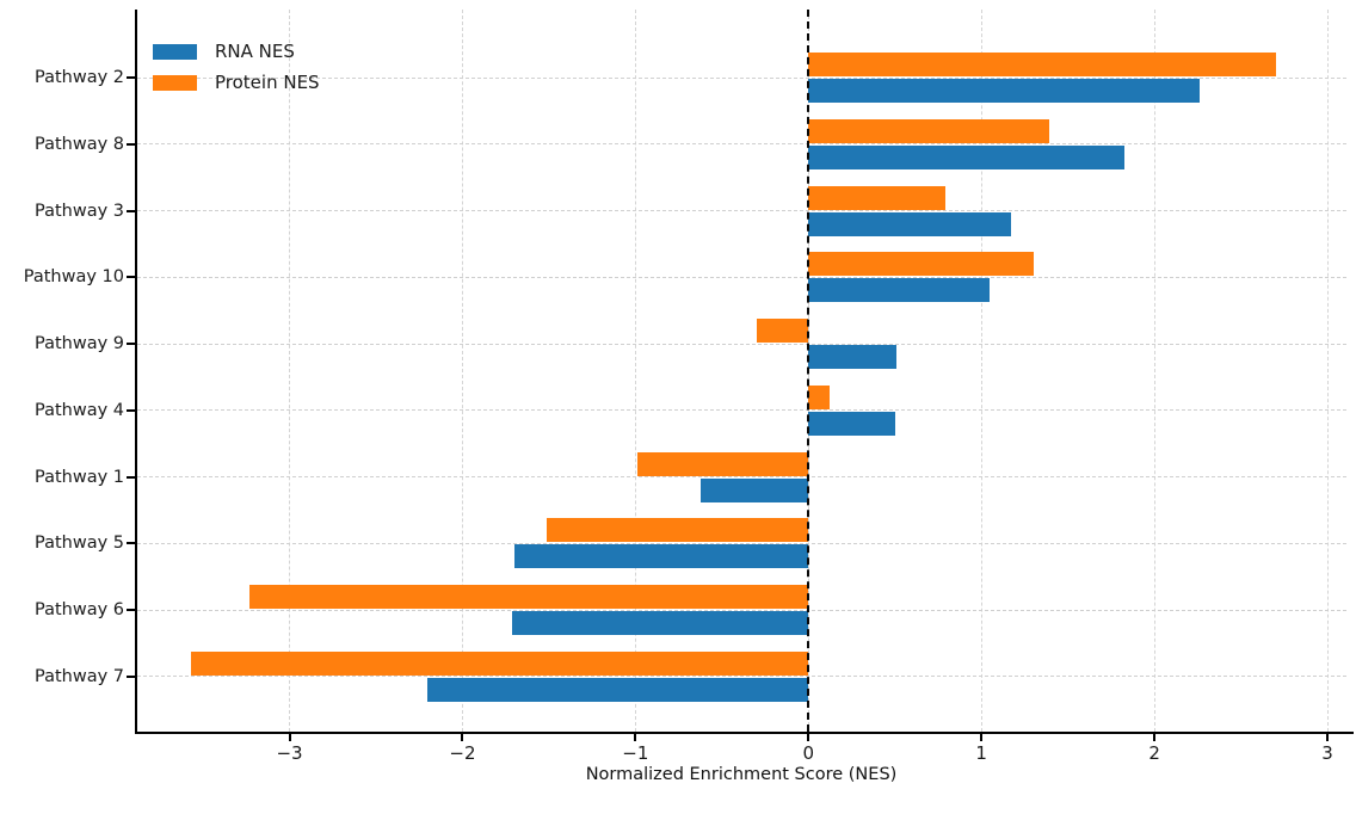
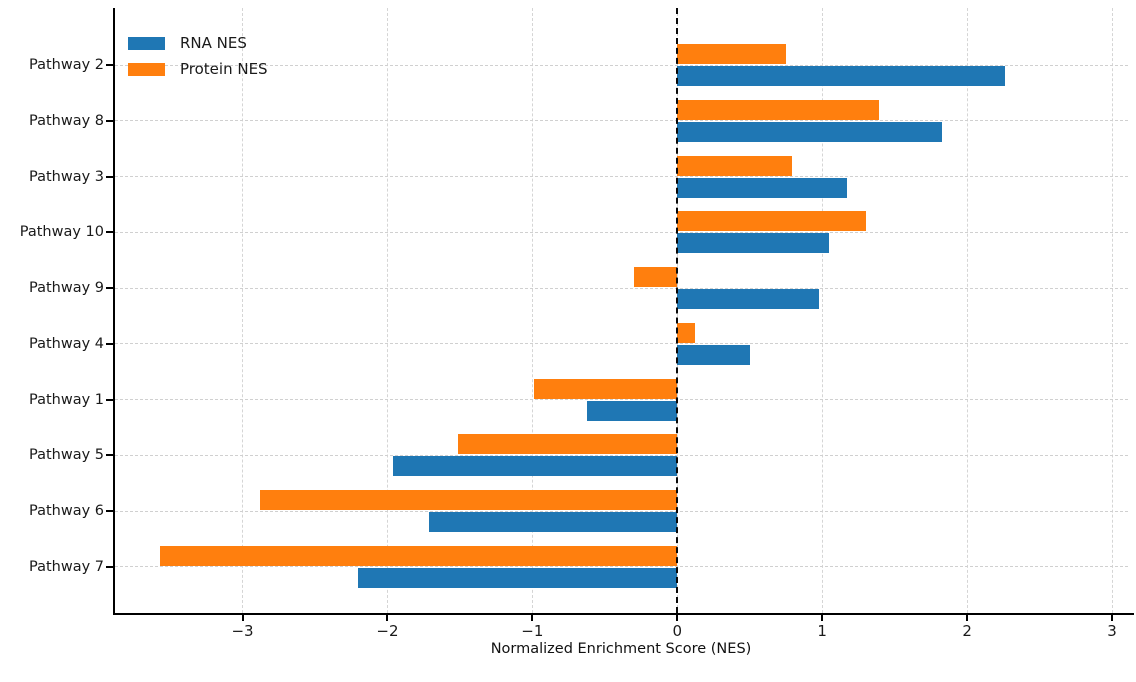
Protein NES/Pathway 2: 2.70 -> 0.75
RNA NES/Pathway 9: 0.51 -> 0.98
RNA NES/Pathway 5: -1.70 -> -1.96
Protein NES/Pathway 6: -3.23 -> -2.88
